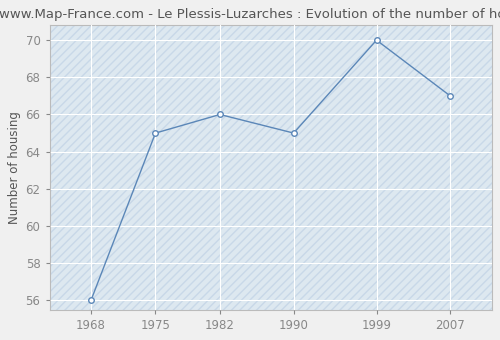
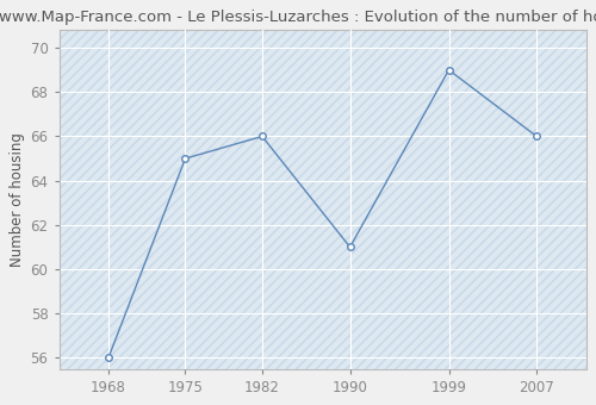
1990: 65 -> 61
1999: 70 -> 69
2007: 67 -> 66
